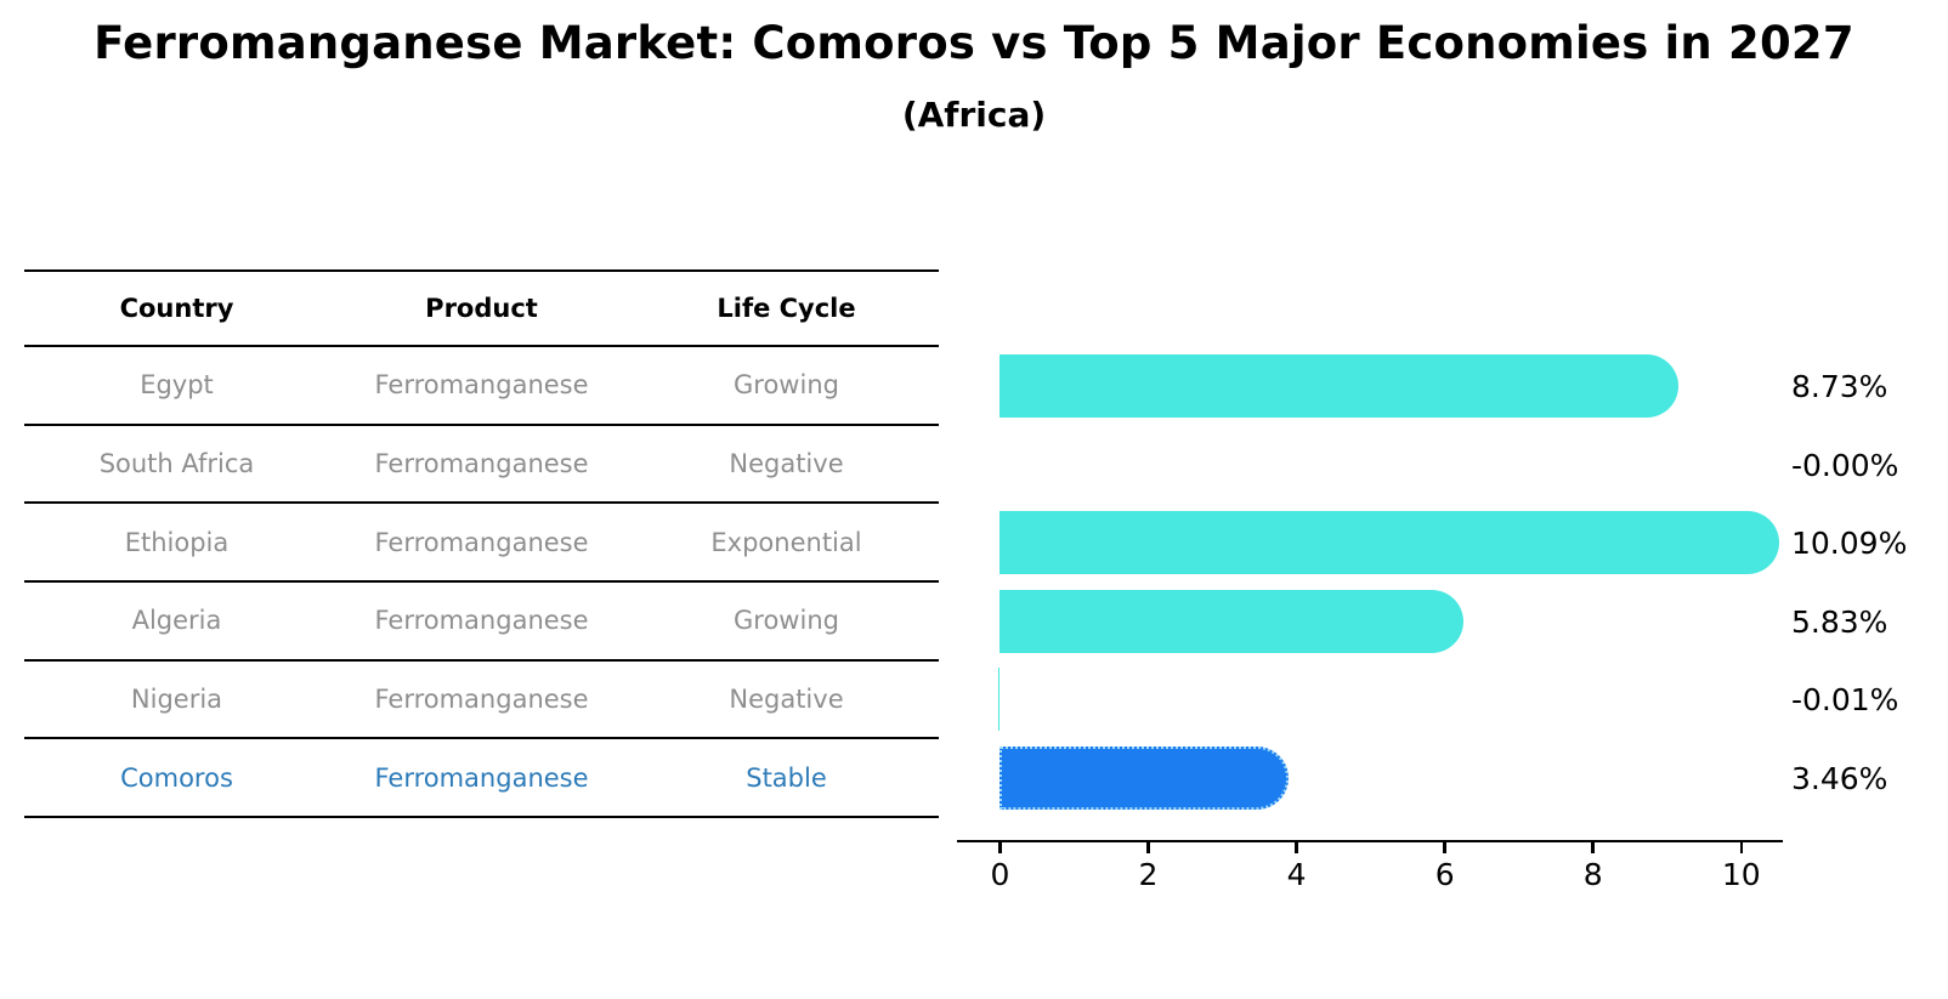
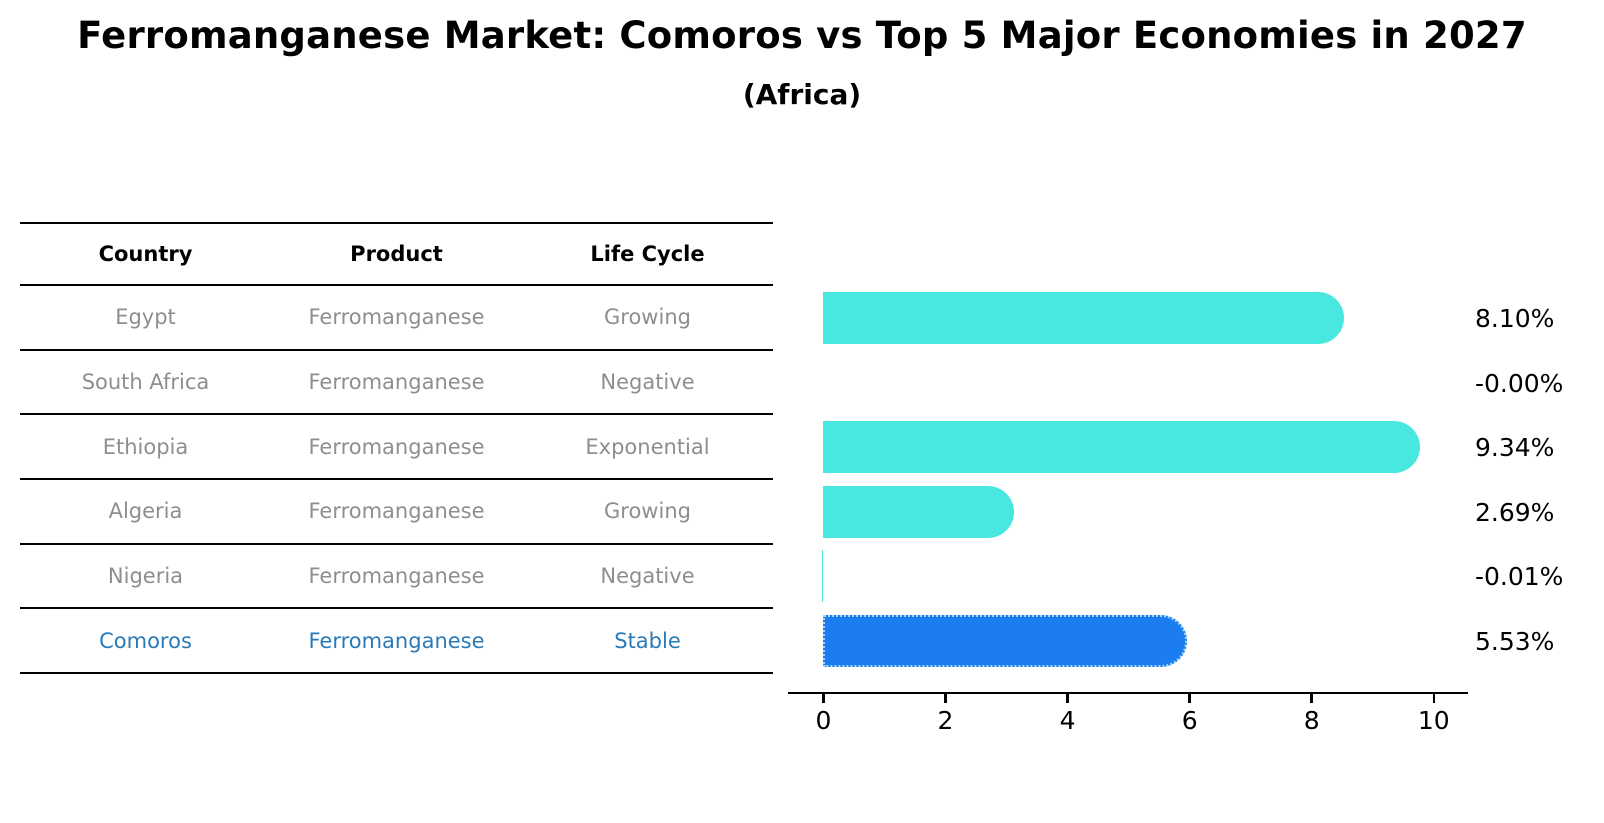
Egypt: 8.73% -> 8.10%
Ethiopia: 10.09% -> 9.34%
Algeria: 5.83% -> 2.69%
Comoros: 3.46% -> 5.53%
